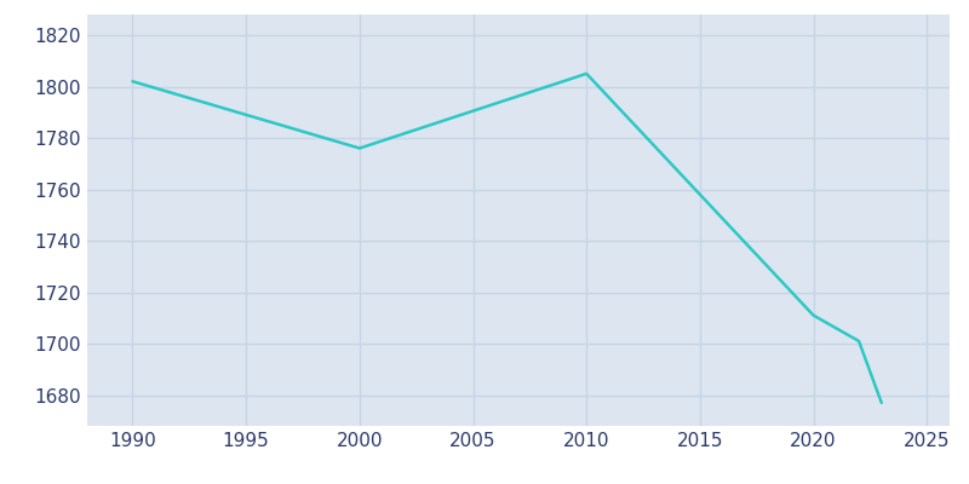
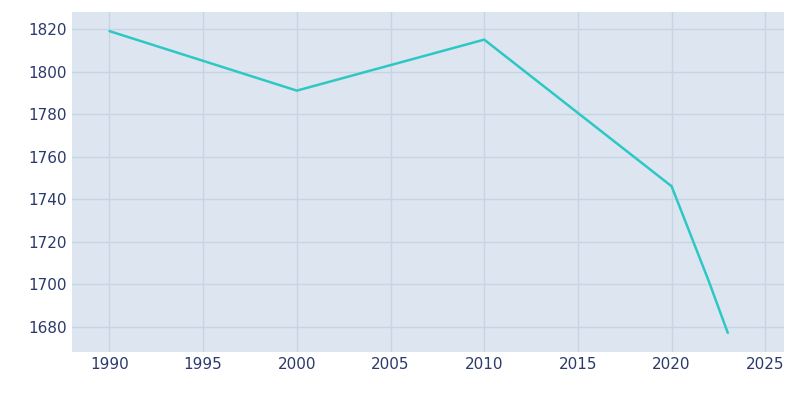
1990: 1802 -> 1819
2000: 1776 -> 1791
2010: 1805 -> 1815
2020: 1711 -> 1746
